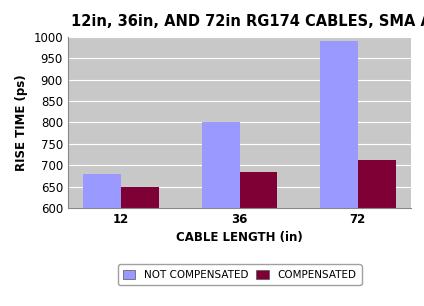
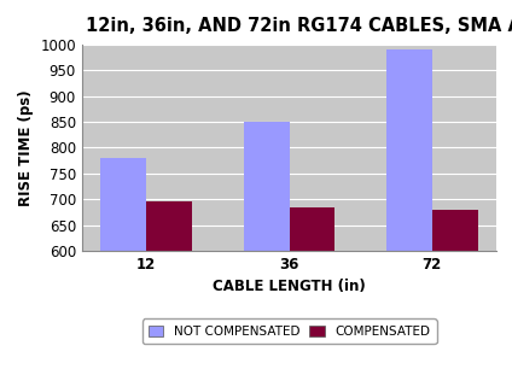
NOT COMPENSATED/12: 680 -> 780
COMPENSATED/12: 650 -> 695
NOT COMPENSATED/36: 800 -> 850
COMPENSATED/72: 713 -> 680
